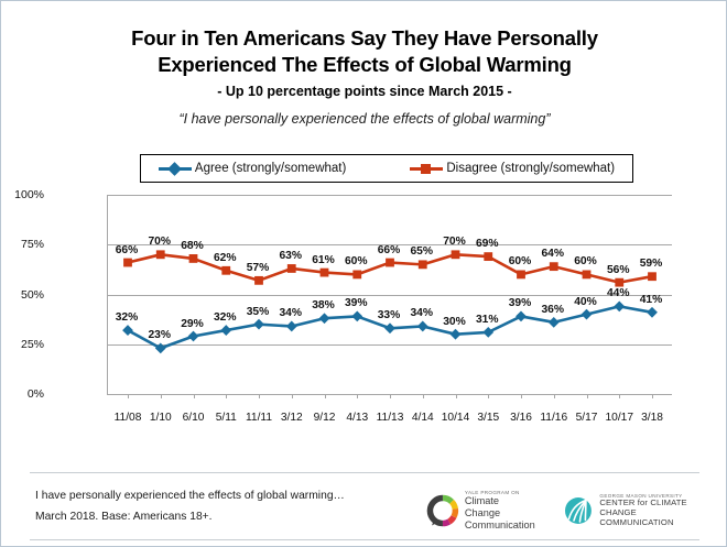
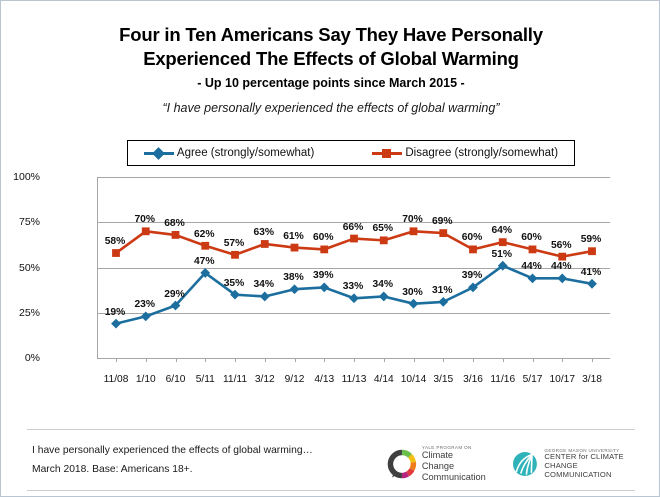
Agree (strongly/somewhat)/11/08: 32% -> 19%
Disagree (strongly/somewhat)/11/08: 66% -> 58%
Agree (strongly/somewhat)/5/11: 32% -> 47%
Agree (strongly/somewhat)/11/16: 36% -> 51%
Agree (strongly/somewhat)/5/17: 40% -> 44%
